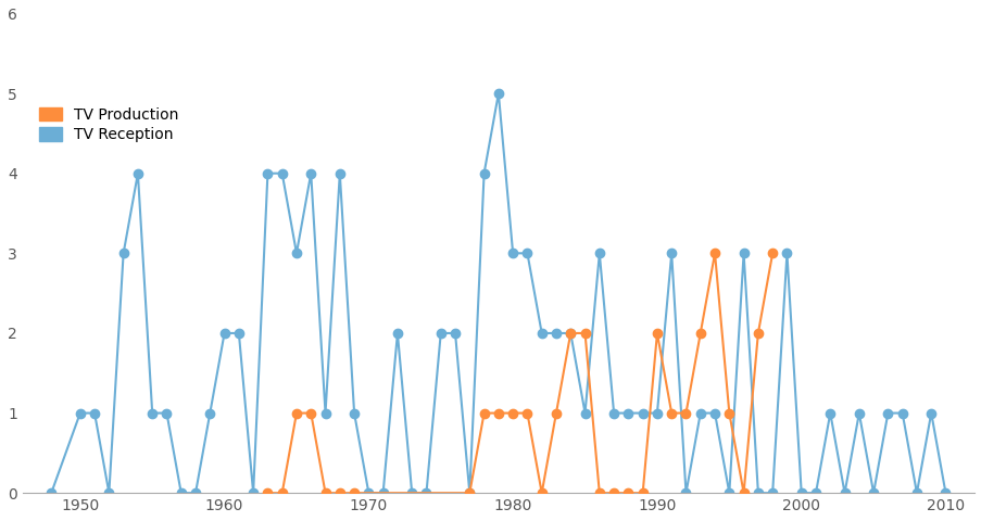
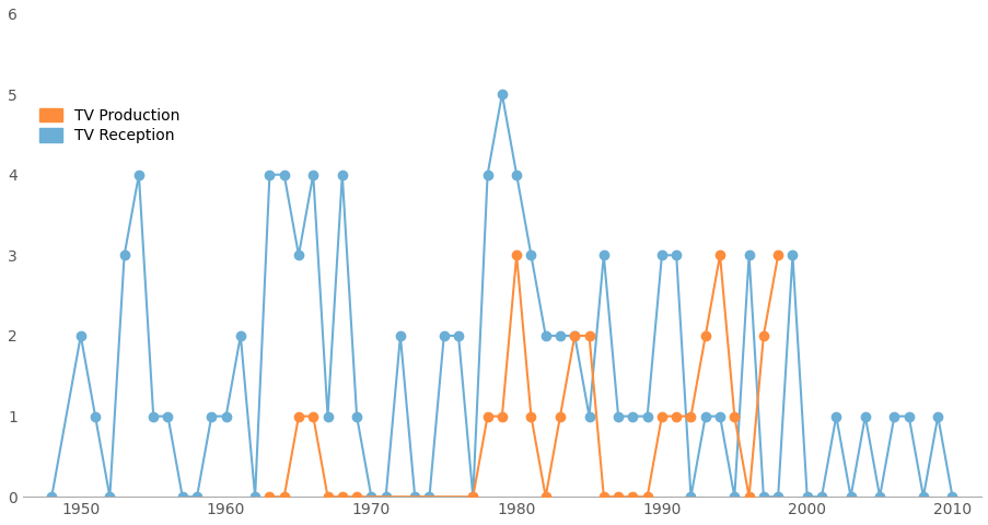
TV Reception/1950: 1 -> 2
TV Reception/1960: 2 -> 1
TV Reception/1980: 3 -> 4
TV Production/1980: 1 -> 3
TV Reception/1990: 1 -> 3
TV Production/1990: 2 -> 1
